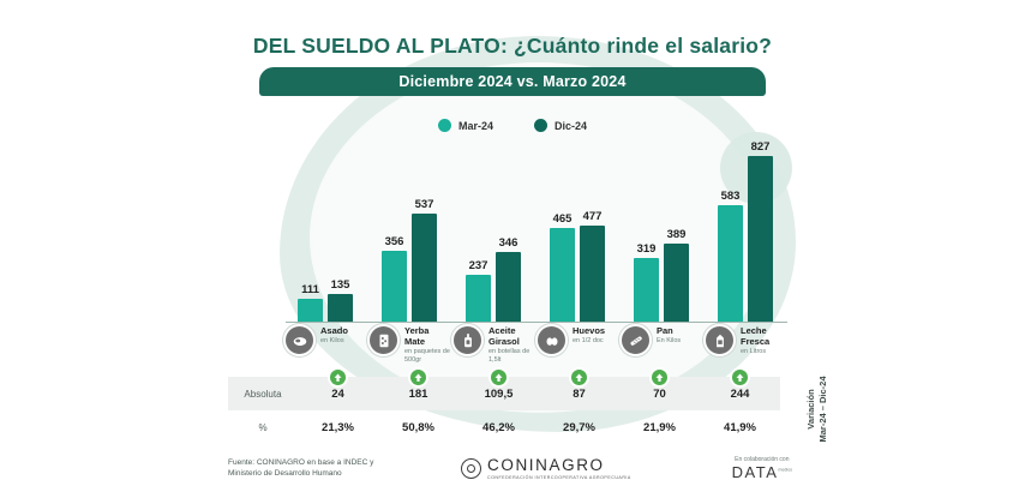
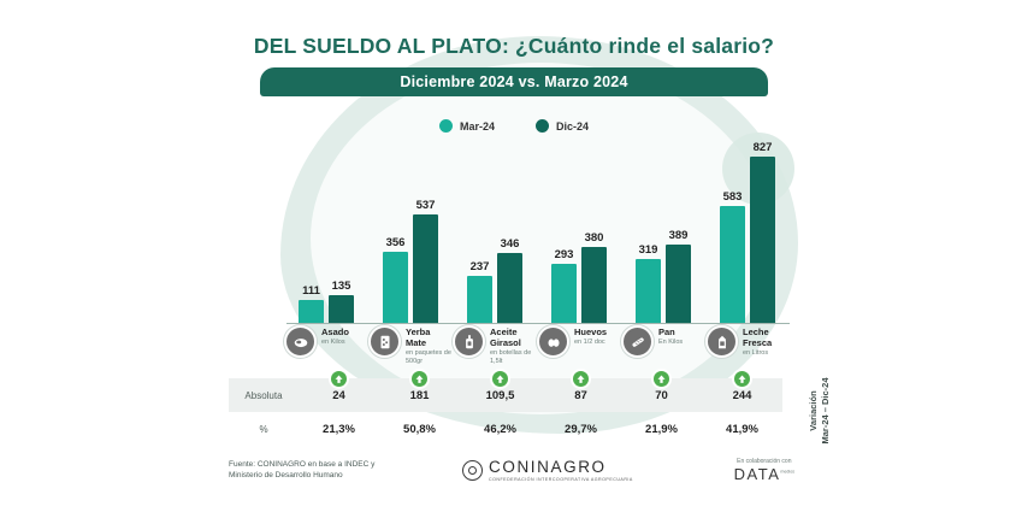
Mar-24/Huevos: 465 -> 293
Dic-24/Huevos: 477 -> 380
